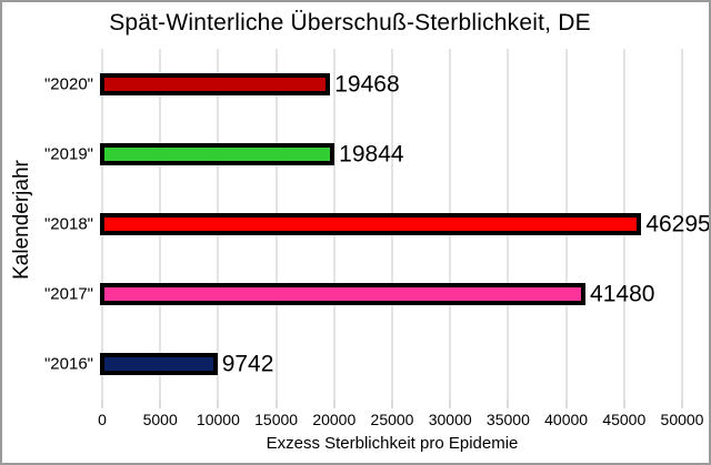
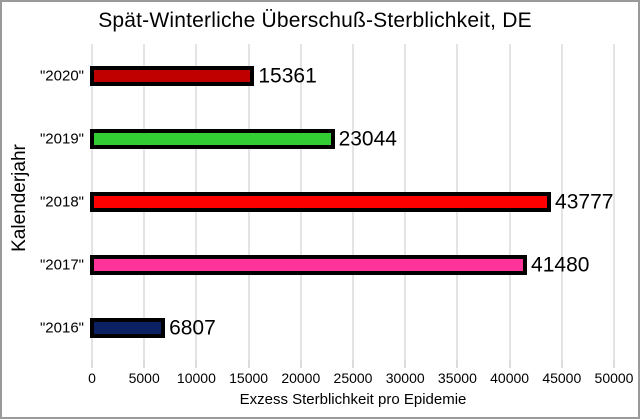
"2020": 19468 -> 15361
"2019": 19844 -> 23044
"2018": 46295 -> 43777
"2016": 9742 -> 6807
